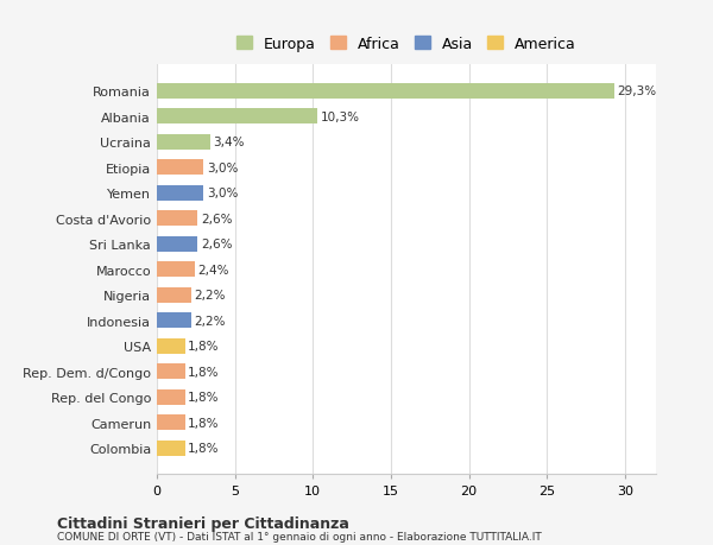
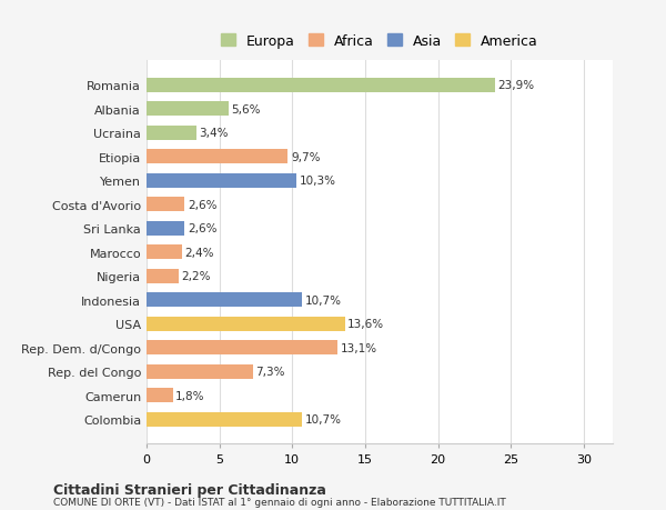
Romania: 29,3% -> 23,9%
Albania: 10,3% -> 5,6%
Etiopia: 3,0% -> 9,7%
Yemen: 3,0% -> 10,3%
Indonesia: 2,2% -> 10,7%
USA: 1,8% -> 13,6%
Rep. Dem. d/Congo: 1,8% -> 13,1%
Rep. del Congo: 1,8% -> 7,3%
Colombia: 1,8% -> 10,7%
